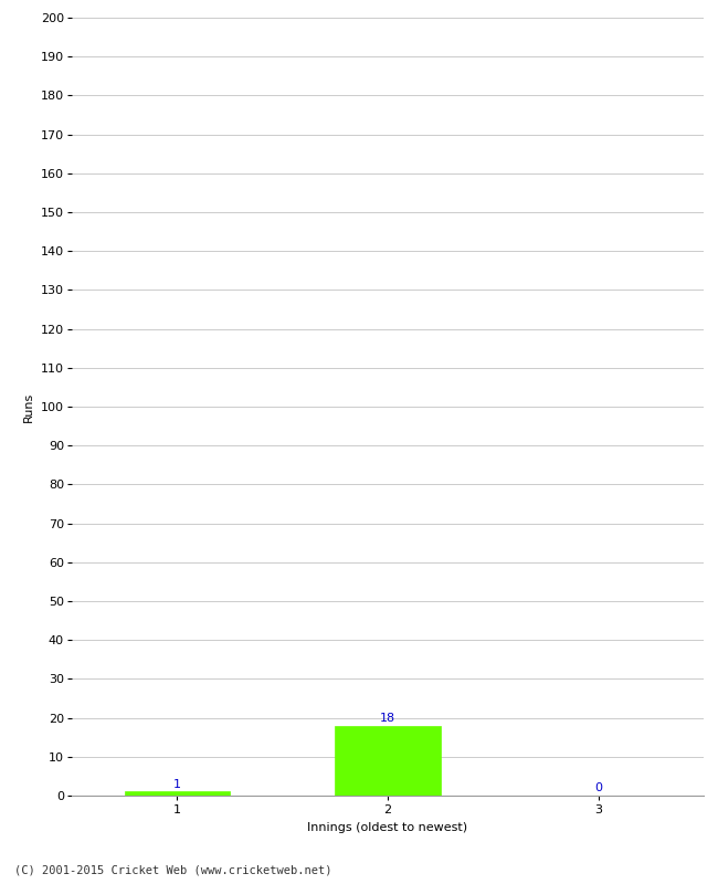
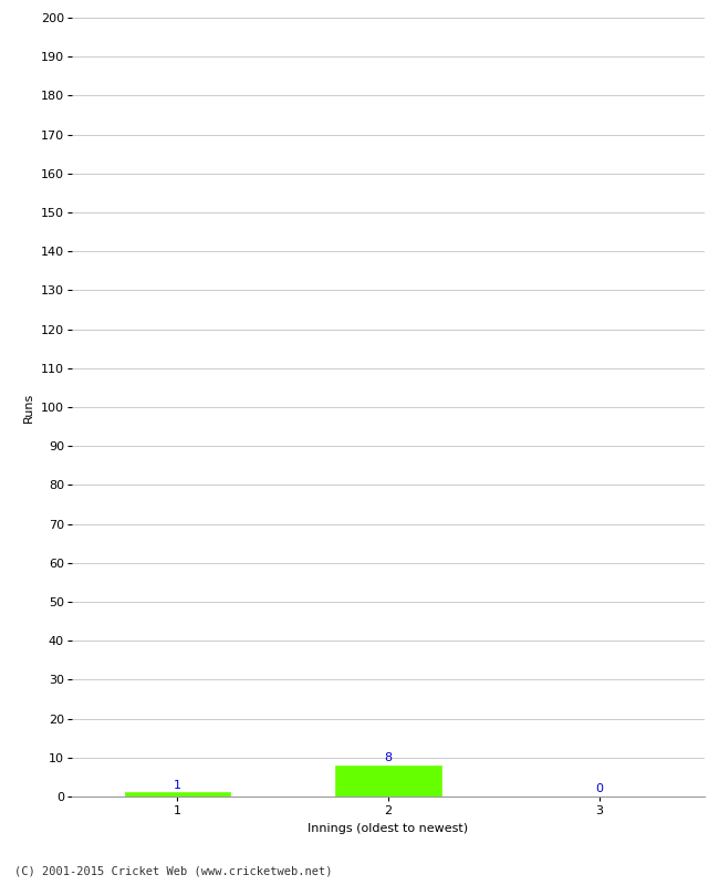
2: 18 -> 8
